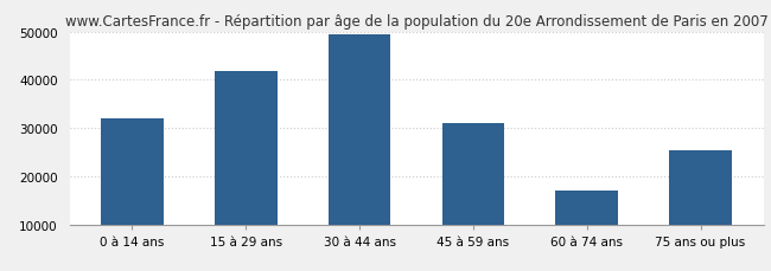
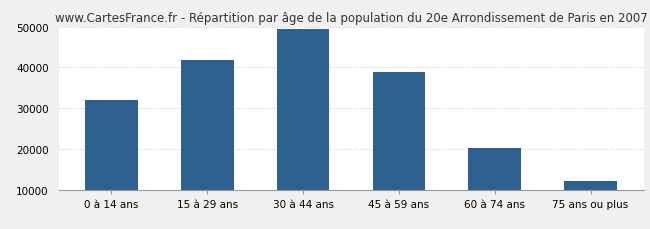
45 à 59 ans: 31000 -> 39000
60 à 74 ans: 17000 -> 20200
75 ans ou plus: 25500 -> 12200
